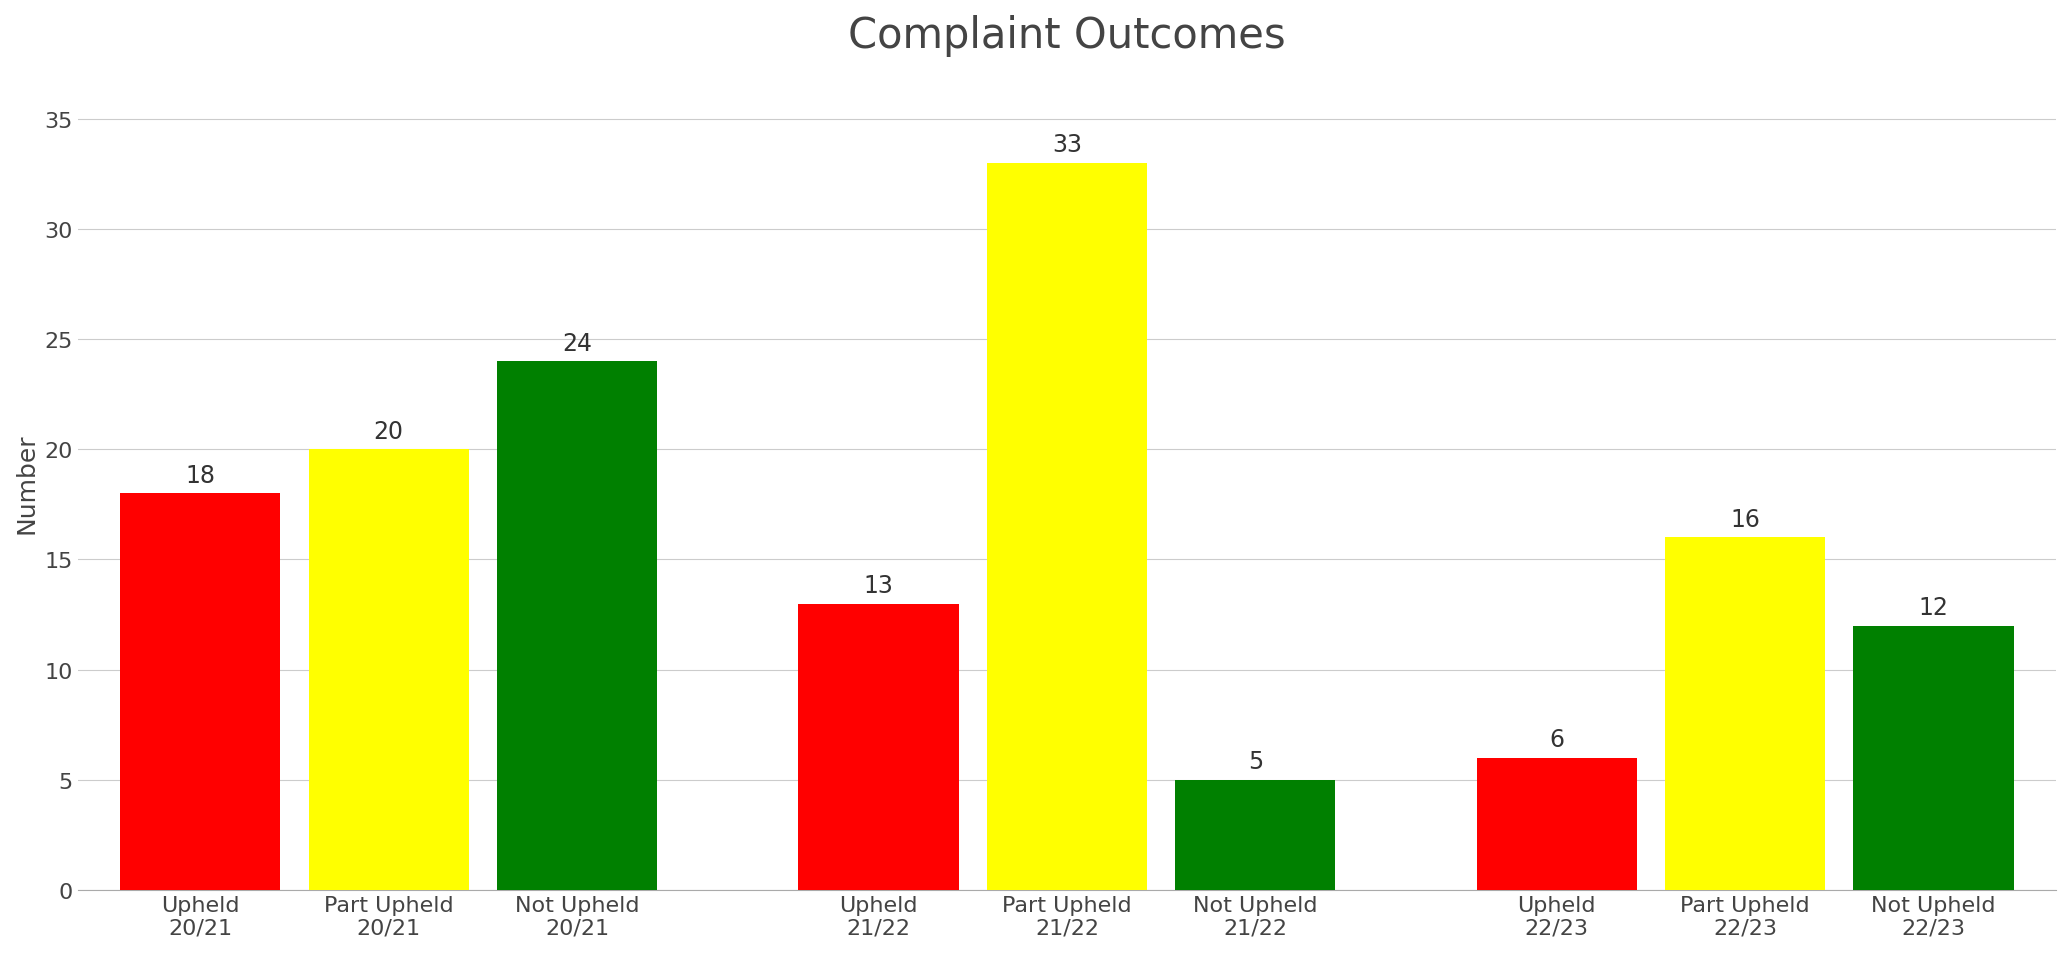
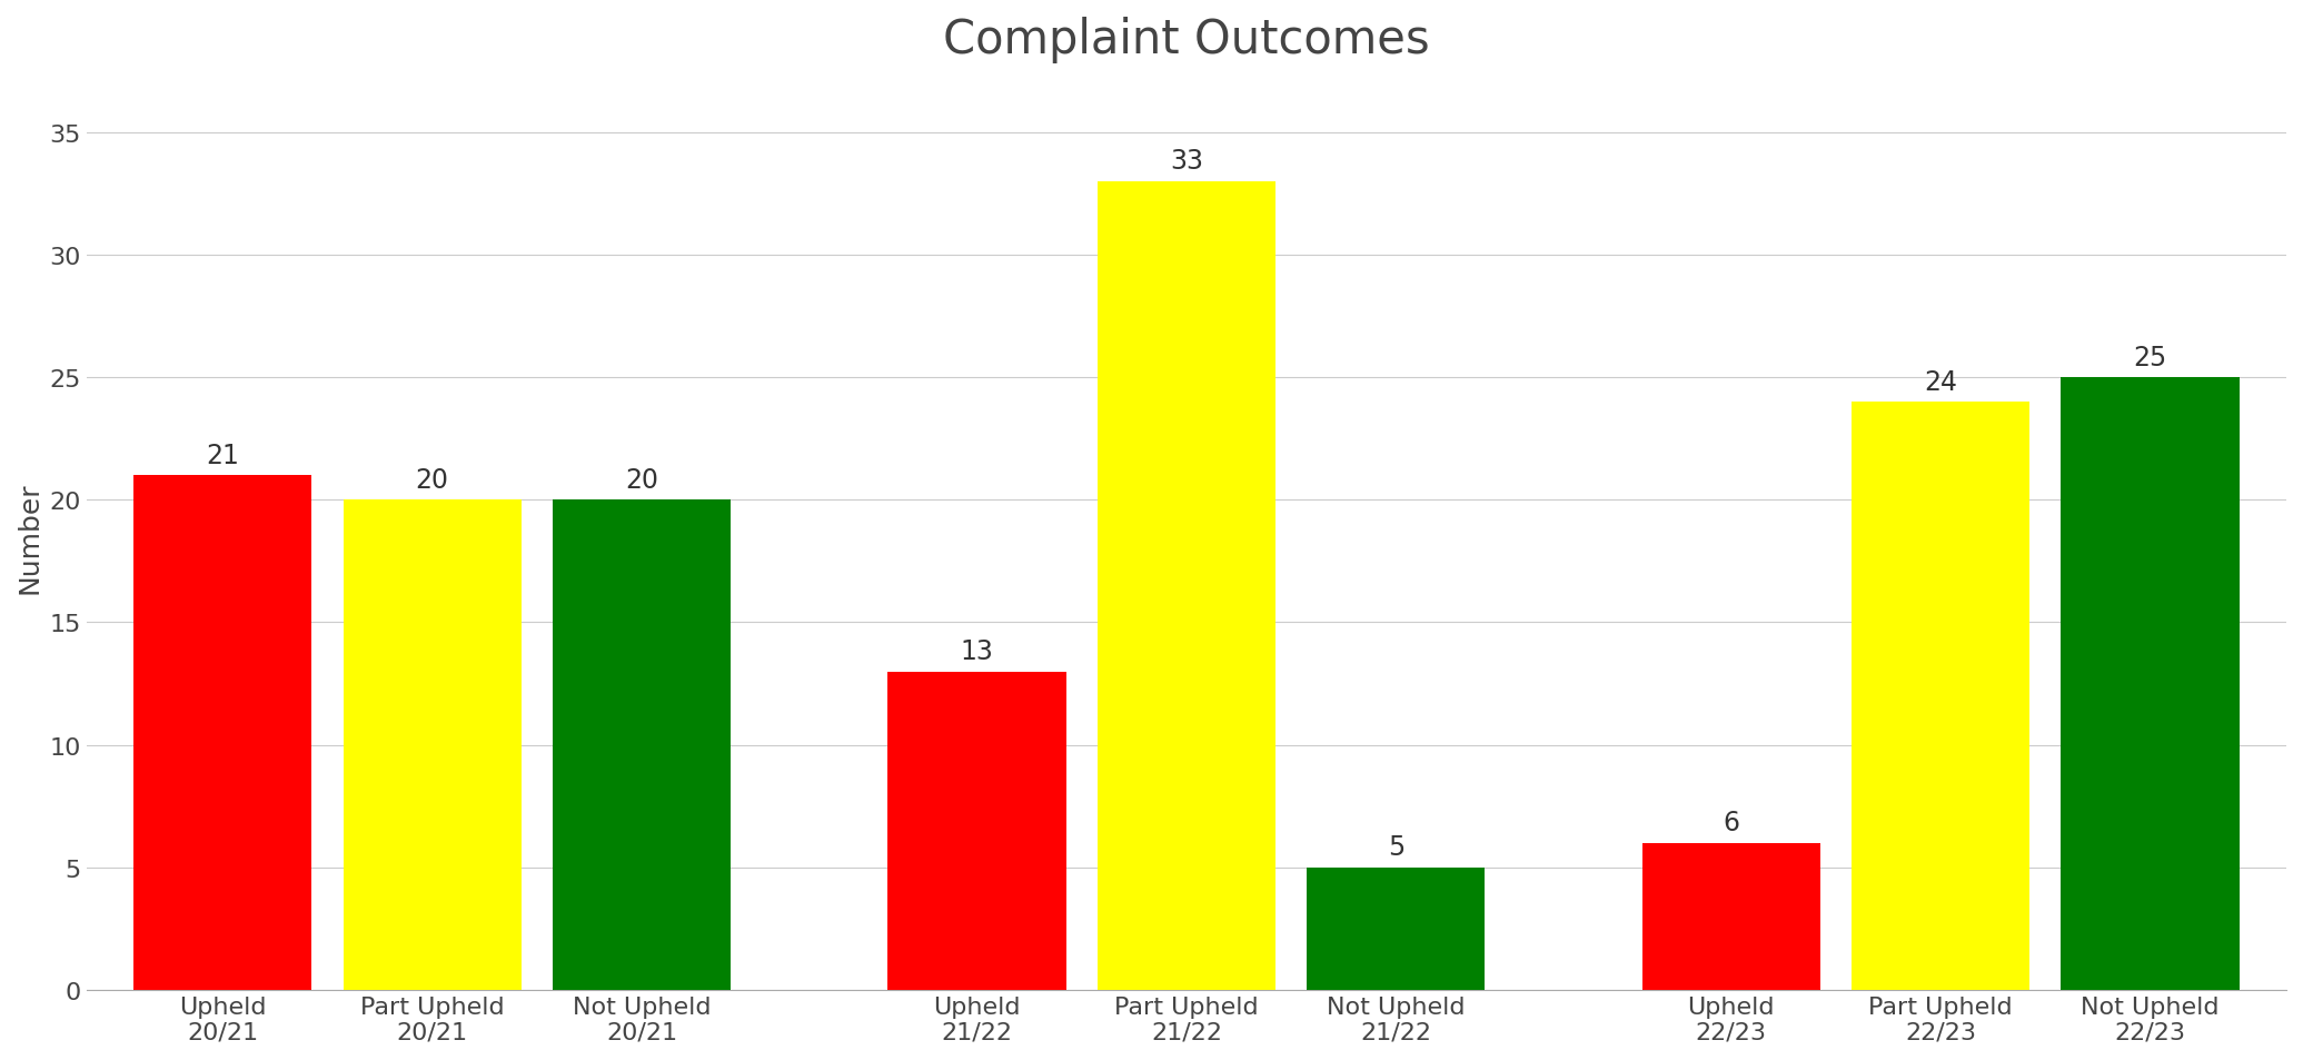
Upheld 20/21: 18 -> 21
Not Upheld 20/21: 24 -> 20
Part Upheld 22/23: 16 -> 24
Not Upheld 22/23: 12 -> 25
